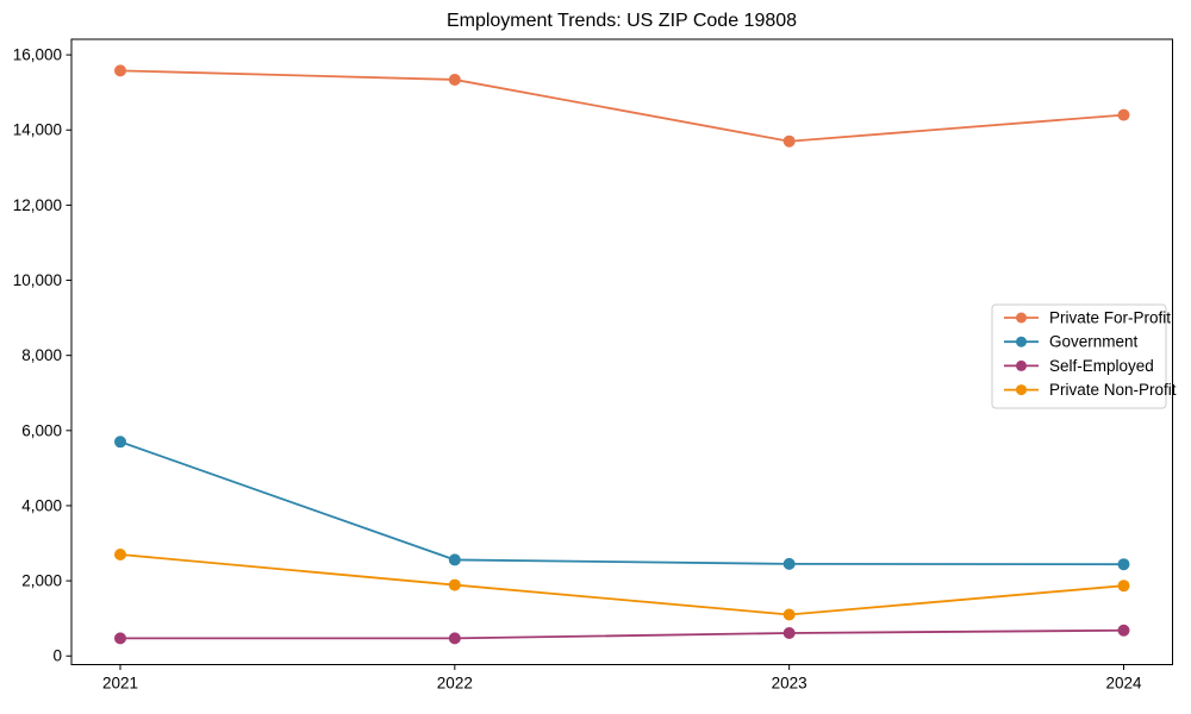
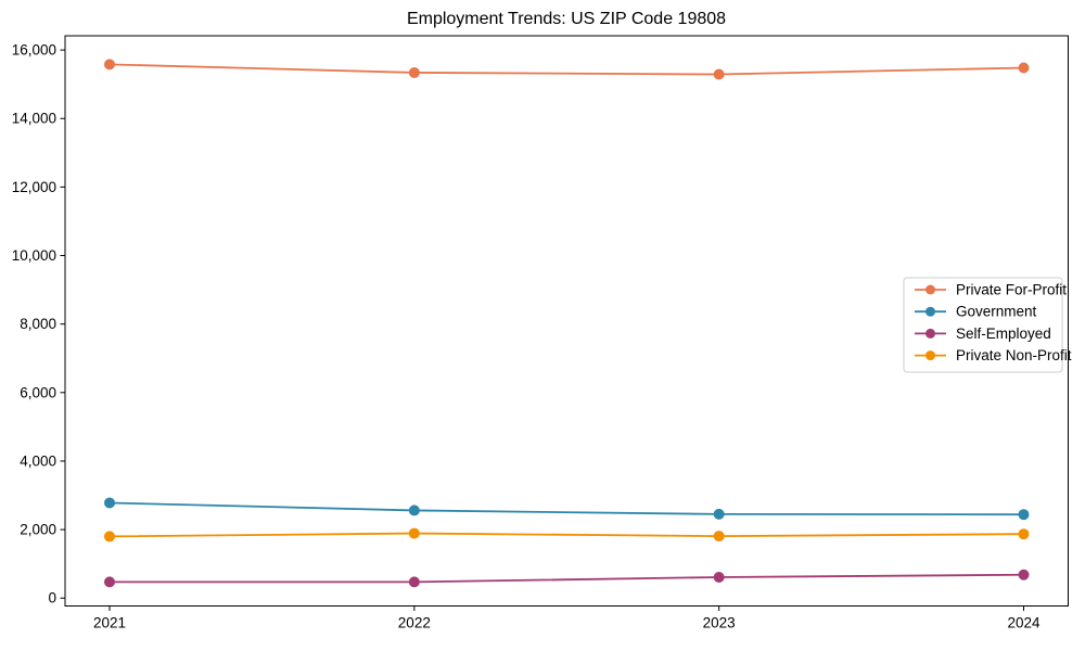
Government/2021: 5700 -> 2800
Private Non-Profit/2021: 2700 -> 1800
Private For-Profit/2023: 13700 -> 15300
Private Non-Profit/2023: 1100 -> 1800
Private For-Profit/2024: 14400 -> 15500
